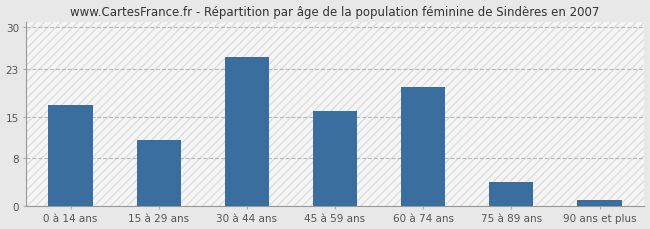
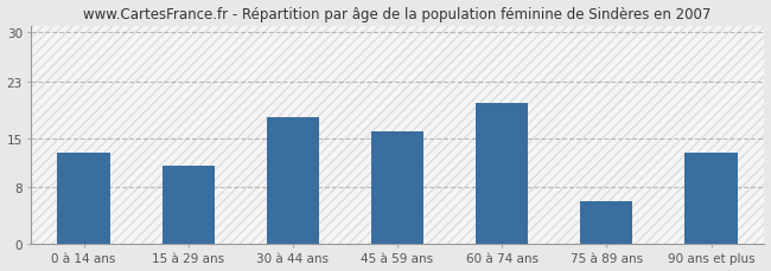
0 à 14 ans: 17 -> 13
30 à 44 ans: 25 -> 18
75 à 89 ans: 4 -> 6
90 ans et plus: 1 -> 13
